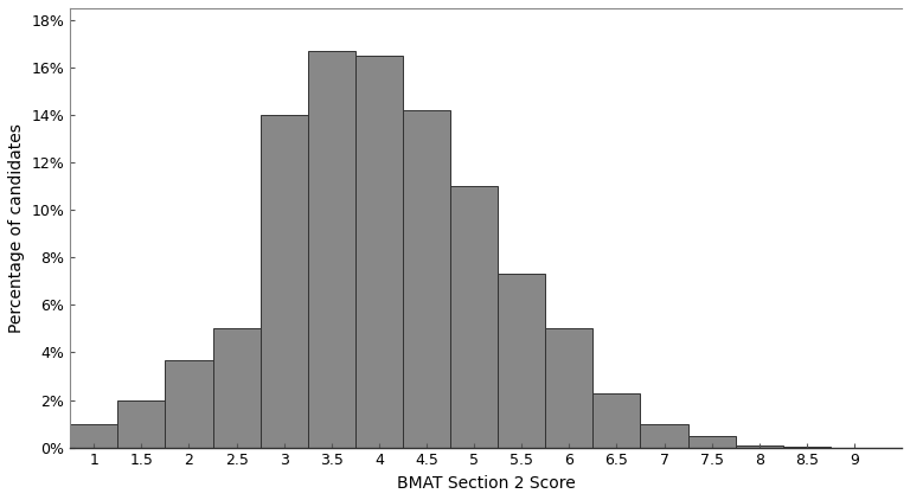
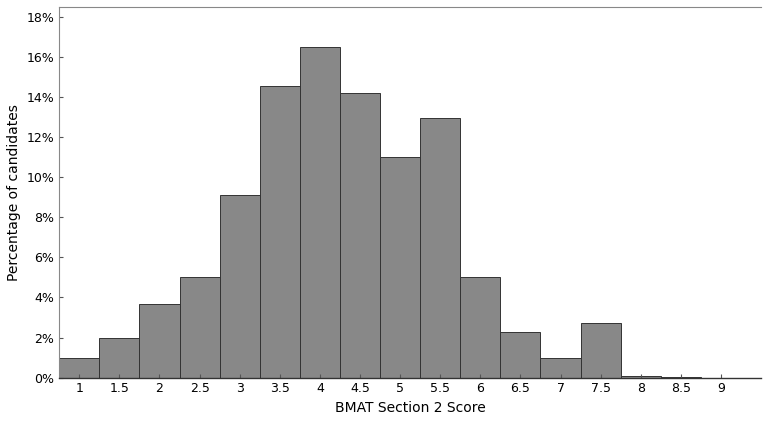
3: 14.00% -> 9.10%
3.5: 16.70% -> 14.55%
5.5: 7.30% -> 12.95%
7.5: 0.50% -> 2.75%
